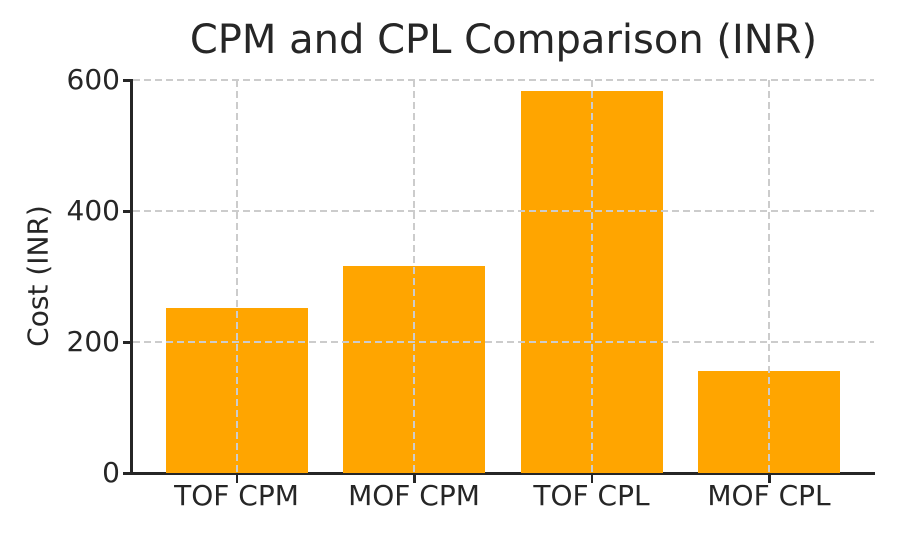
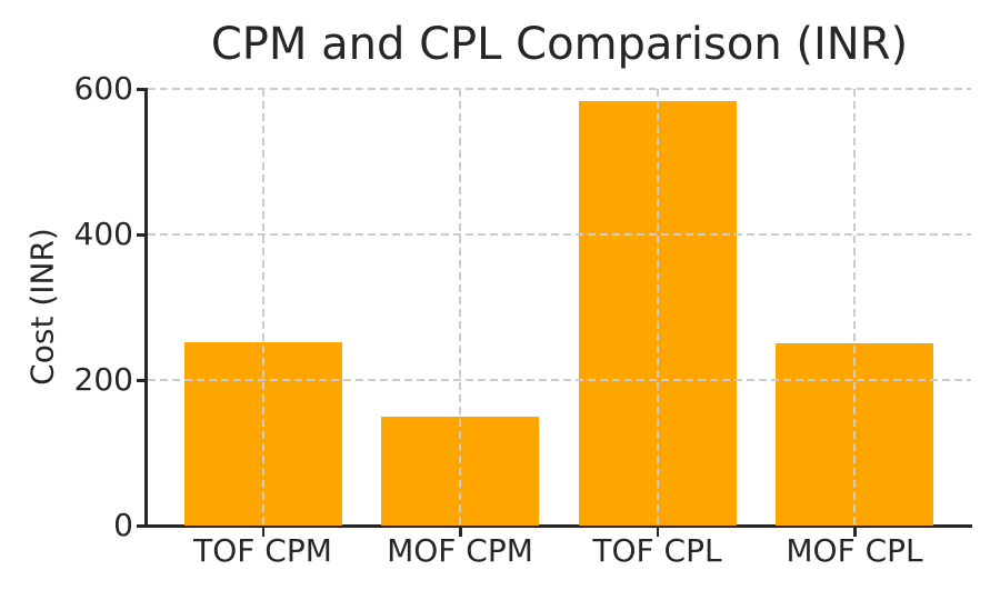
MOF CPM: 320 -> 150
MOF CPL: 160 -> 250
